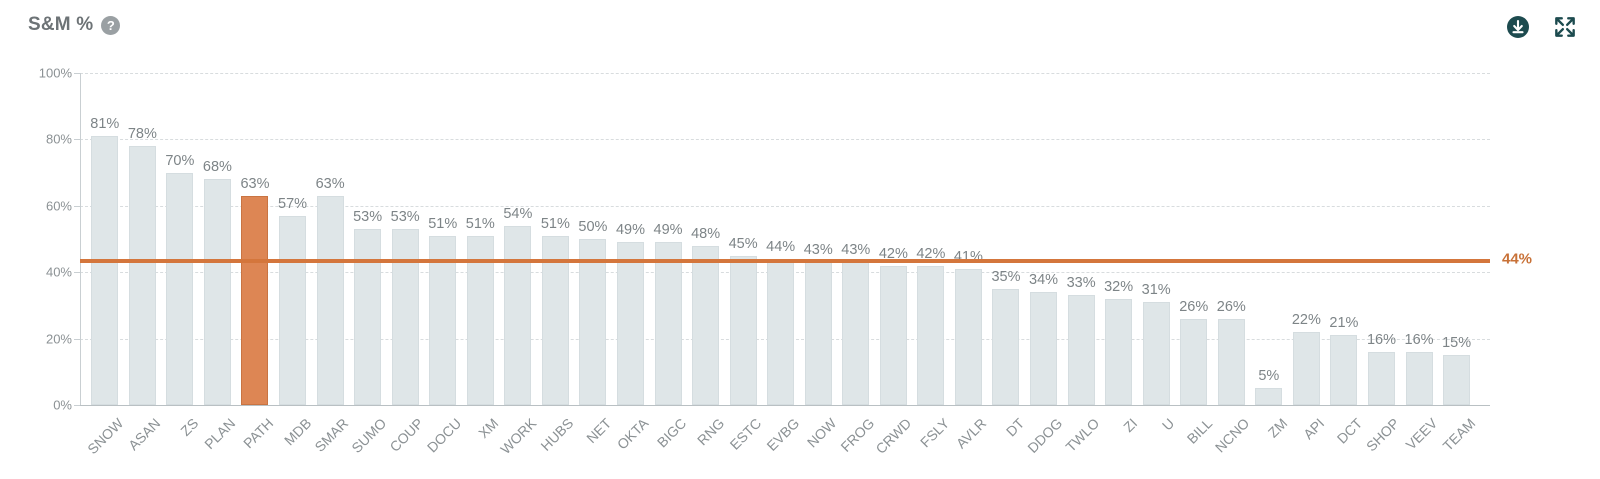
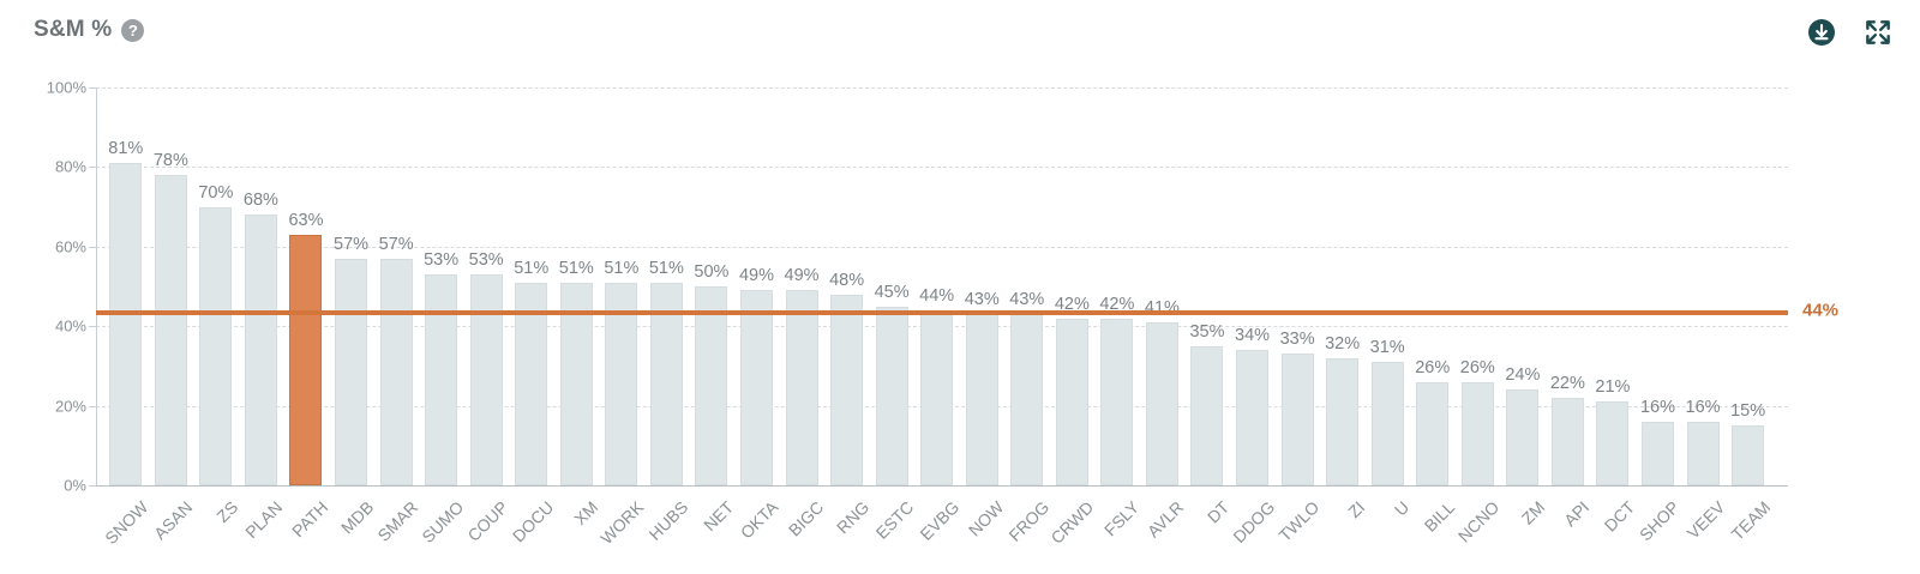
SMAR: 63% -> 57%
WORK: 54% -> 51%
ZM: 5% -> 24%
